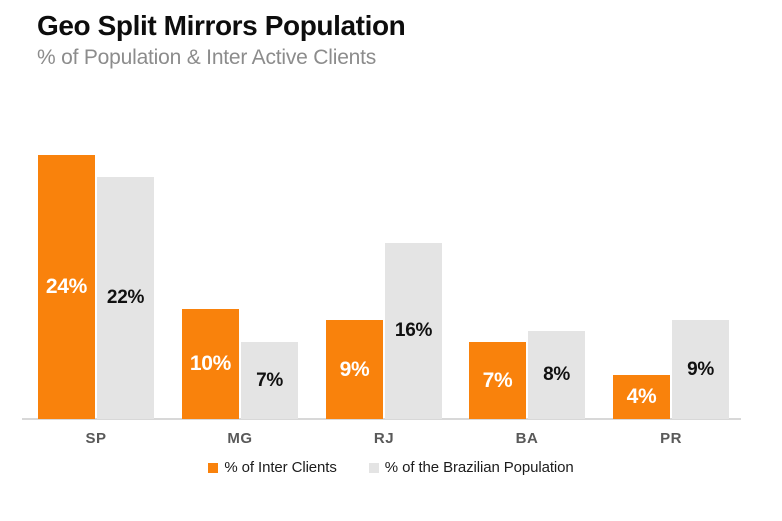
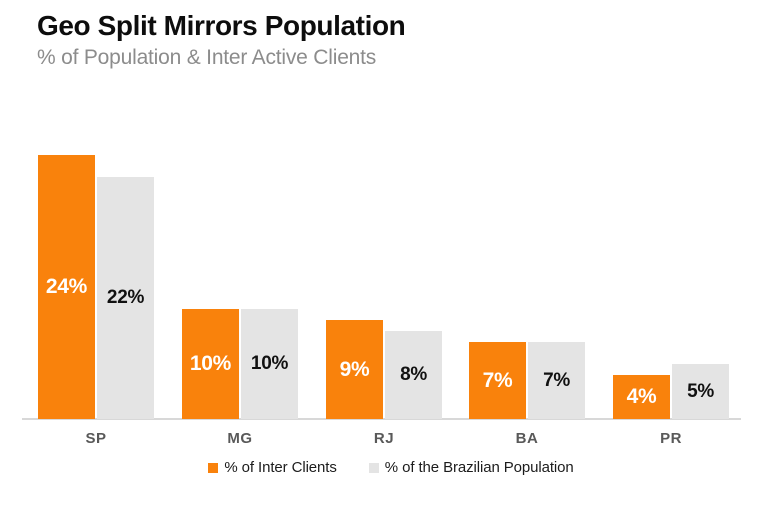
% of the Brazilian Population/MG: 7% -> 10%
% of the Brazilian Population/RJ: 16% -> 8%
% of the Brazilian Population/BA: 8% -> 7%
% of the Brazilian Population/PR: 9% -> 5%
